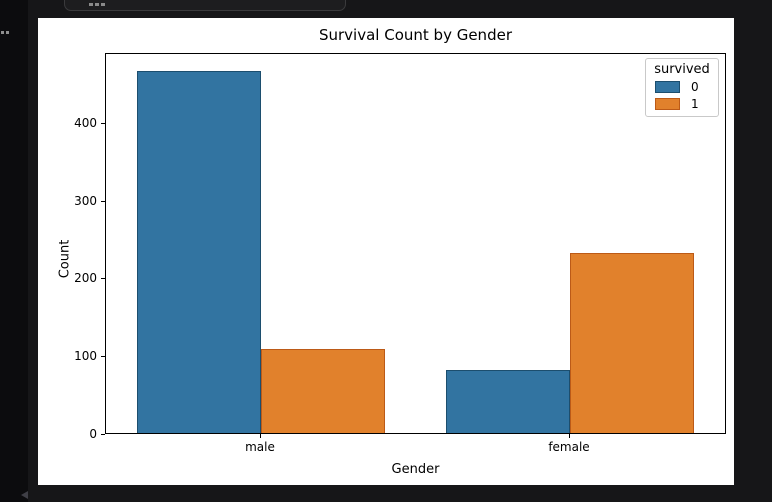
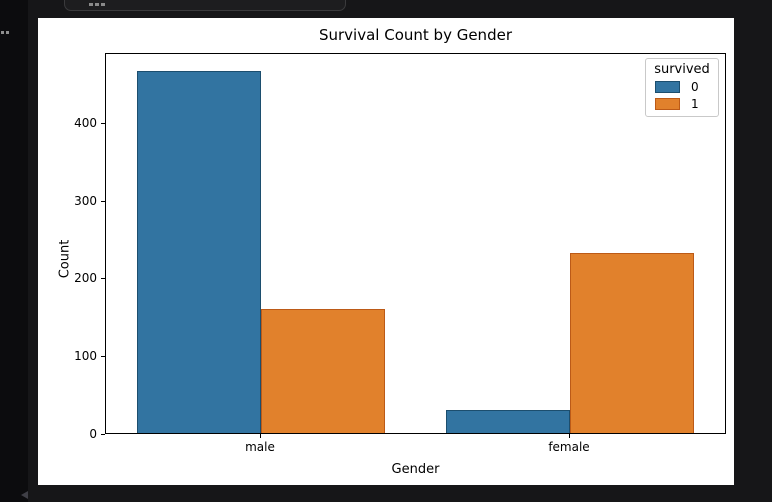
1/male: 110 -> 160
0/female: 80 -> 30
